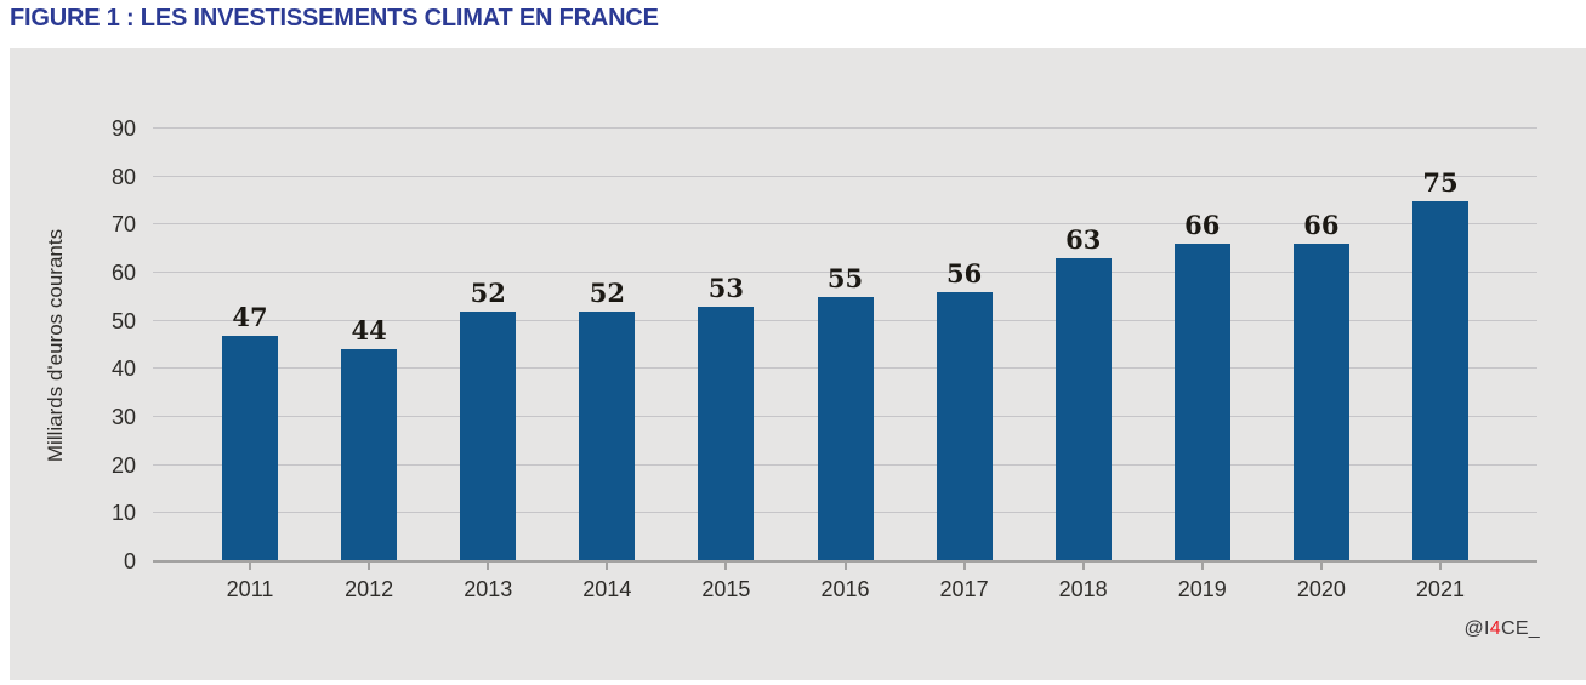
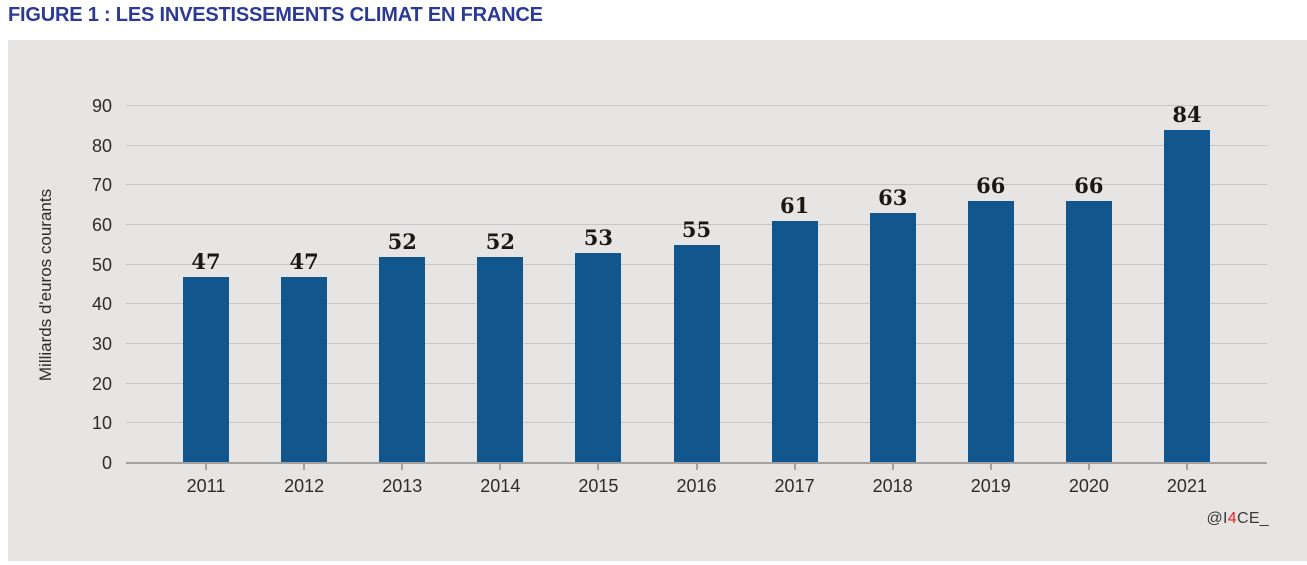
2012: 44 -> 47
2017: 56 -> 61
2021: 75 -> 84
